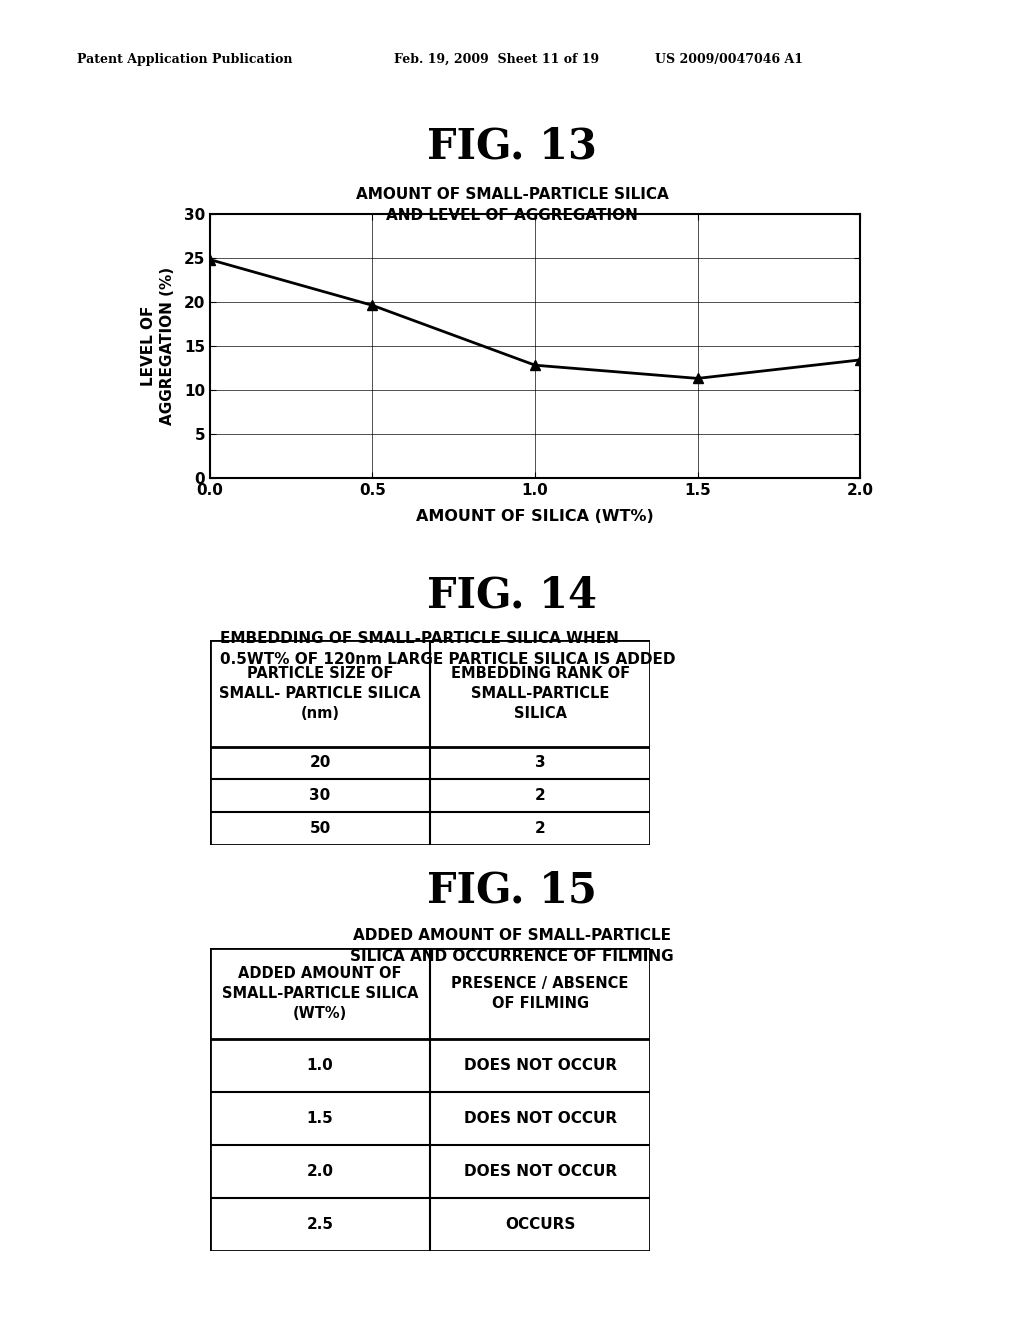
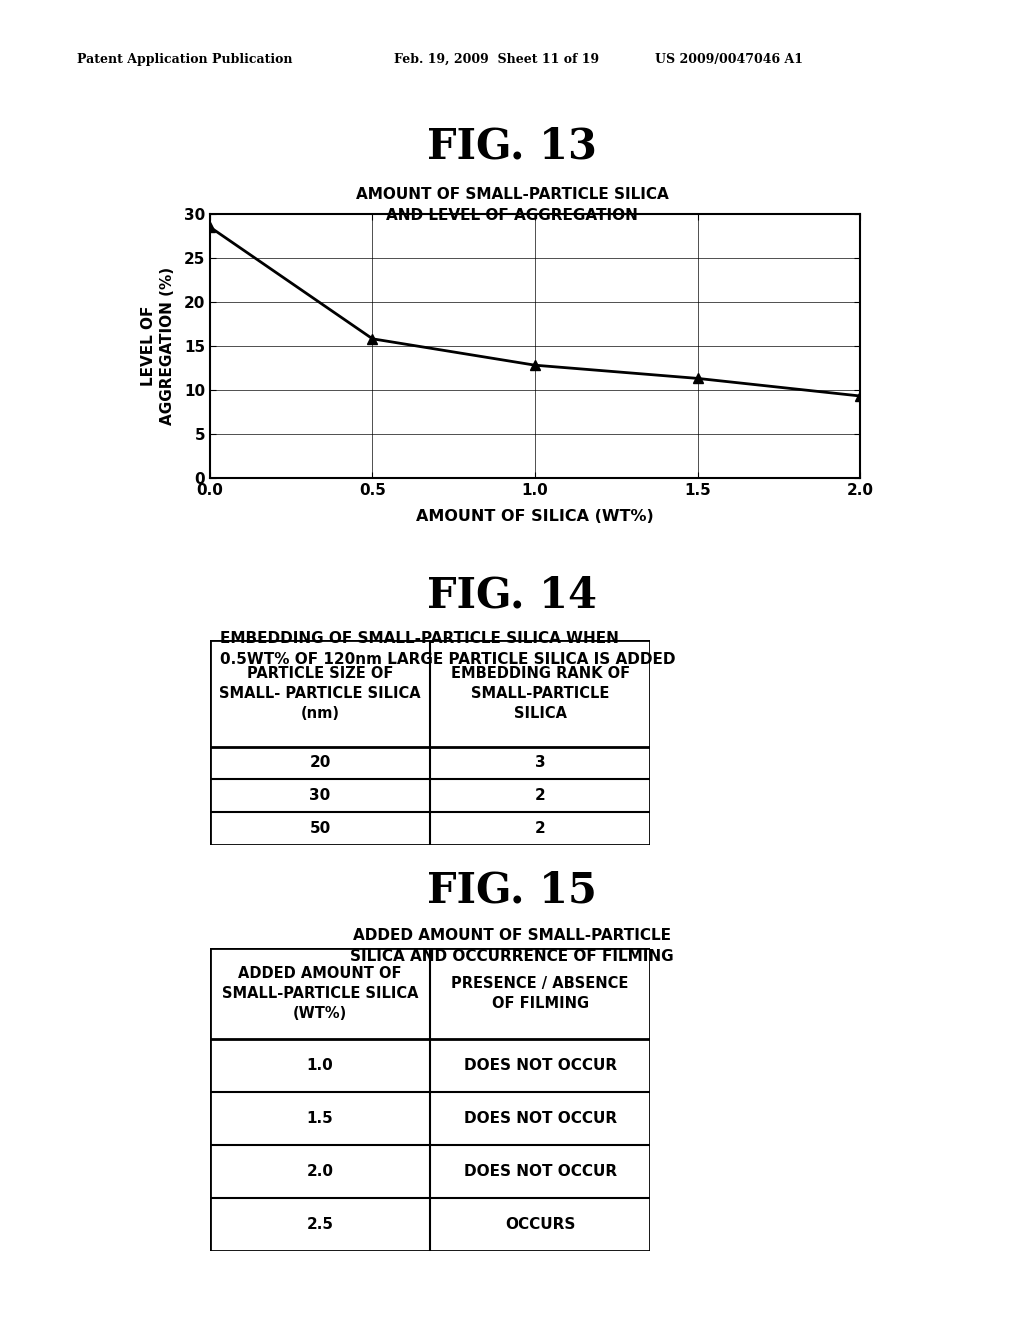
0.0: 24.8 -> 28.5
0.5: 19.6 -> 15.8
2.0: 13.4 -> 9.3
